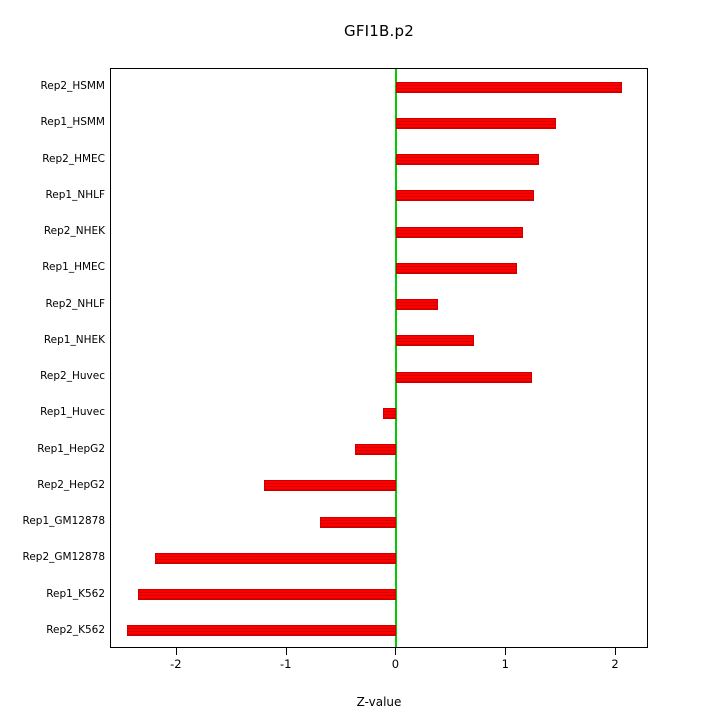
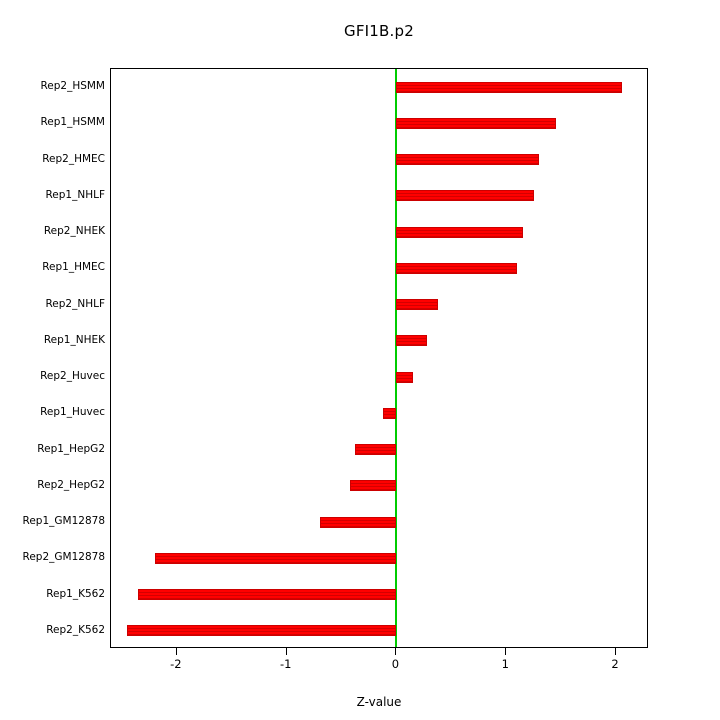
Rep1_NHEK: 0.71 -> 0.28
Rep2_Huvec: 1.23 -> 0.15
Rep2_HepG2: -1.21 -> -0.42
